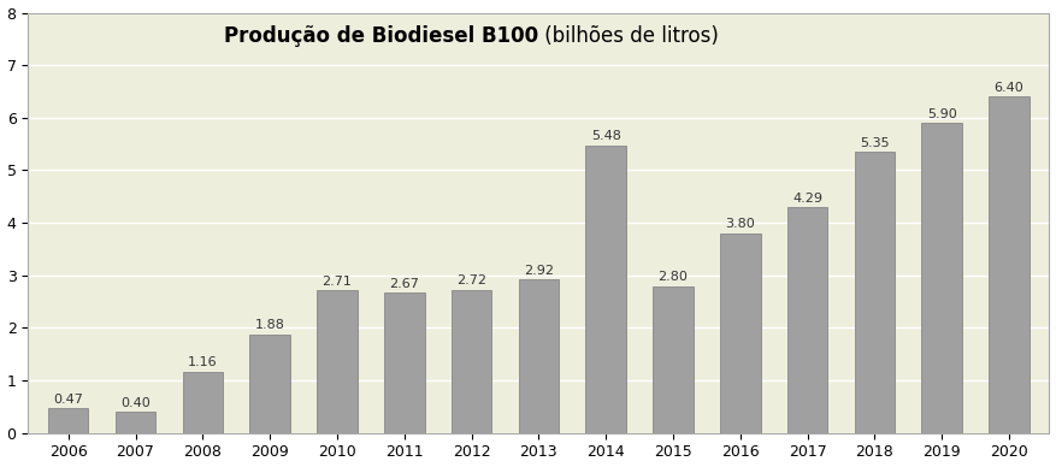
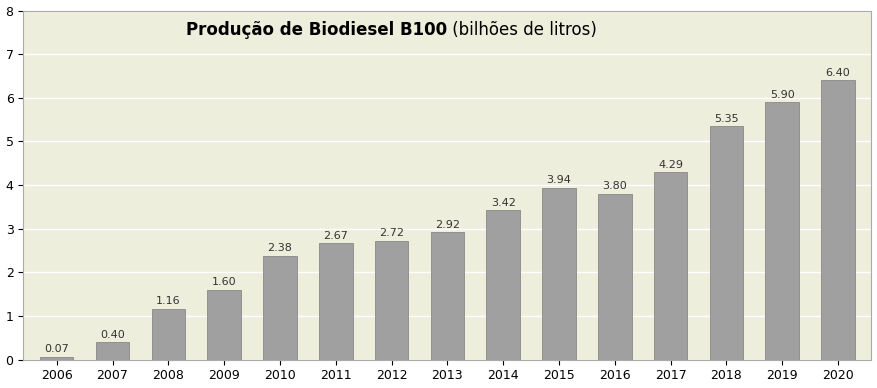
2006: 0.47 -> 0.07
2009: 1.88 -> 1.60
2010: 2.71 -> 2.38
2014: 5.48 -> 3.42
2015: 2.80 -> 3.94
